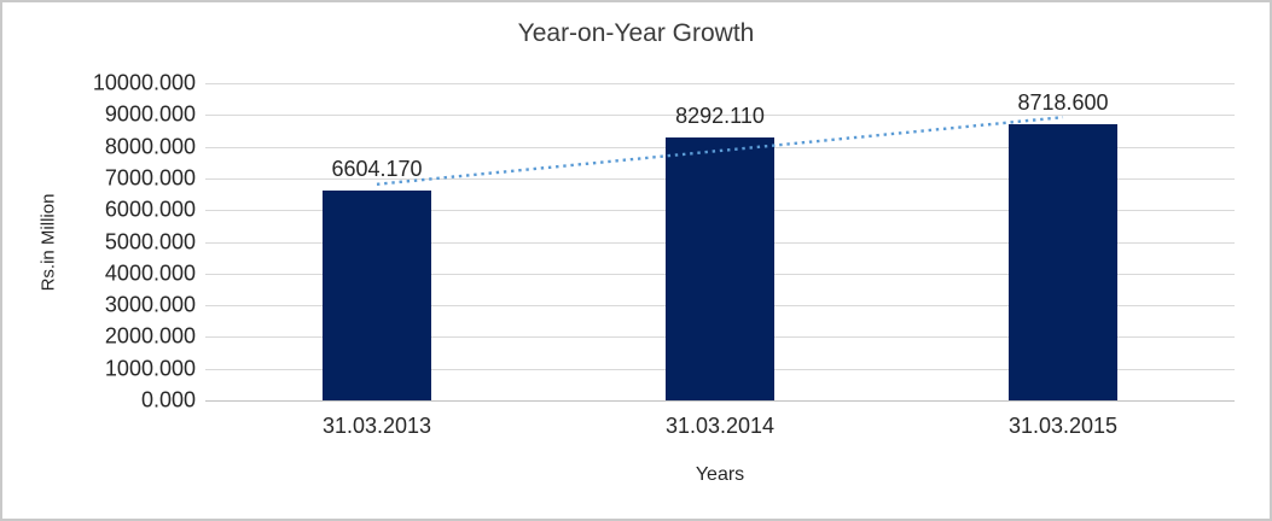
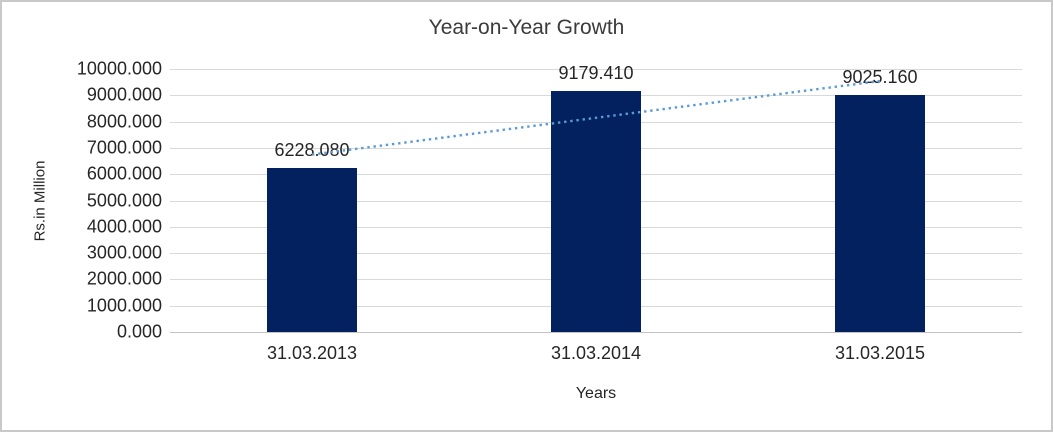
31.03.2013: 6604.170 -> 6228.080
31.03.2014: 8292.110 -> 9179.410
31.03.2015: 8718.600 -> 9025.160
